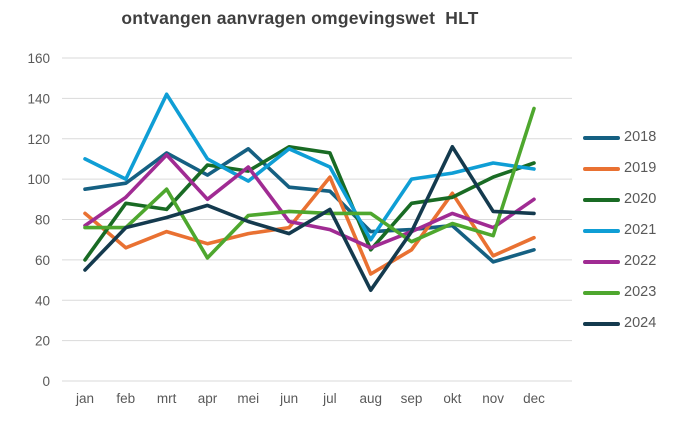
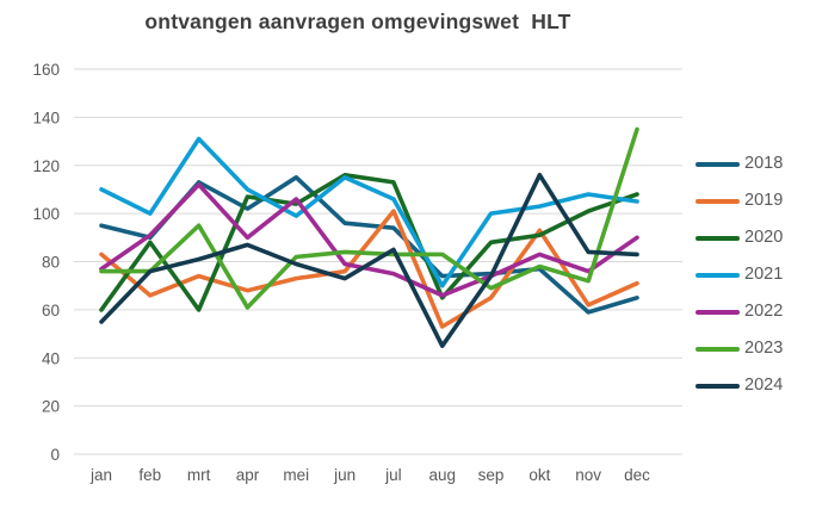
2018/feb: 98 -> 90
2020/mrt: 85 -> 60
2021/mrt: 142 -> 131
